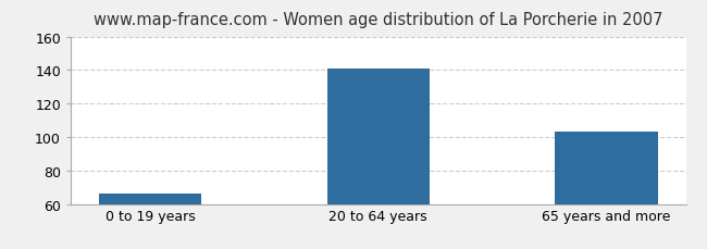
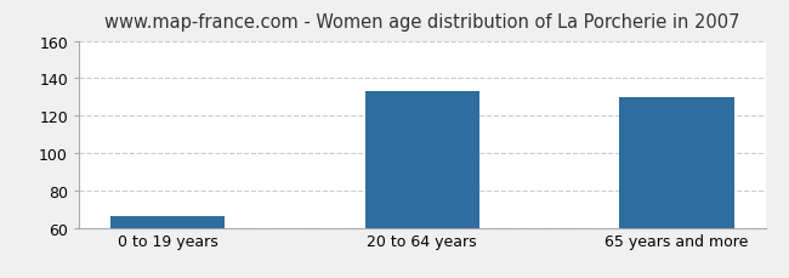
20 to 64 years: 141 -> 133
65 years and more: 103 -> 130
